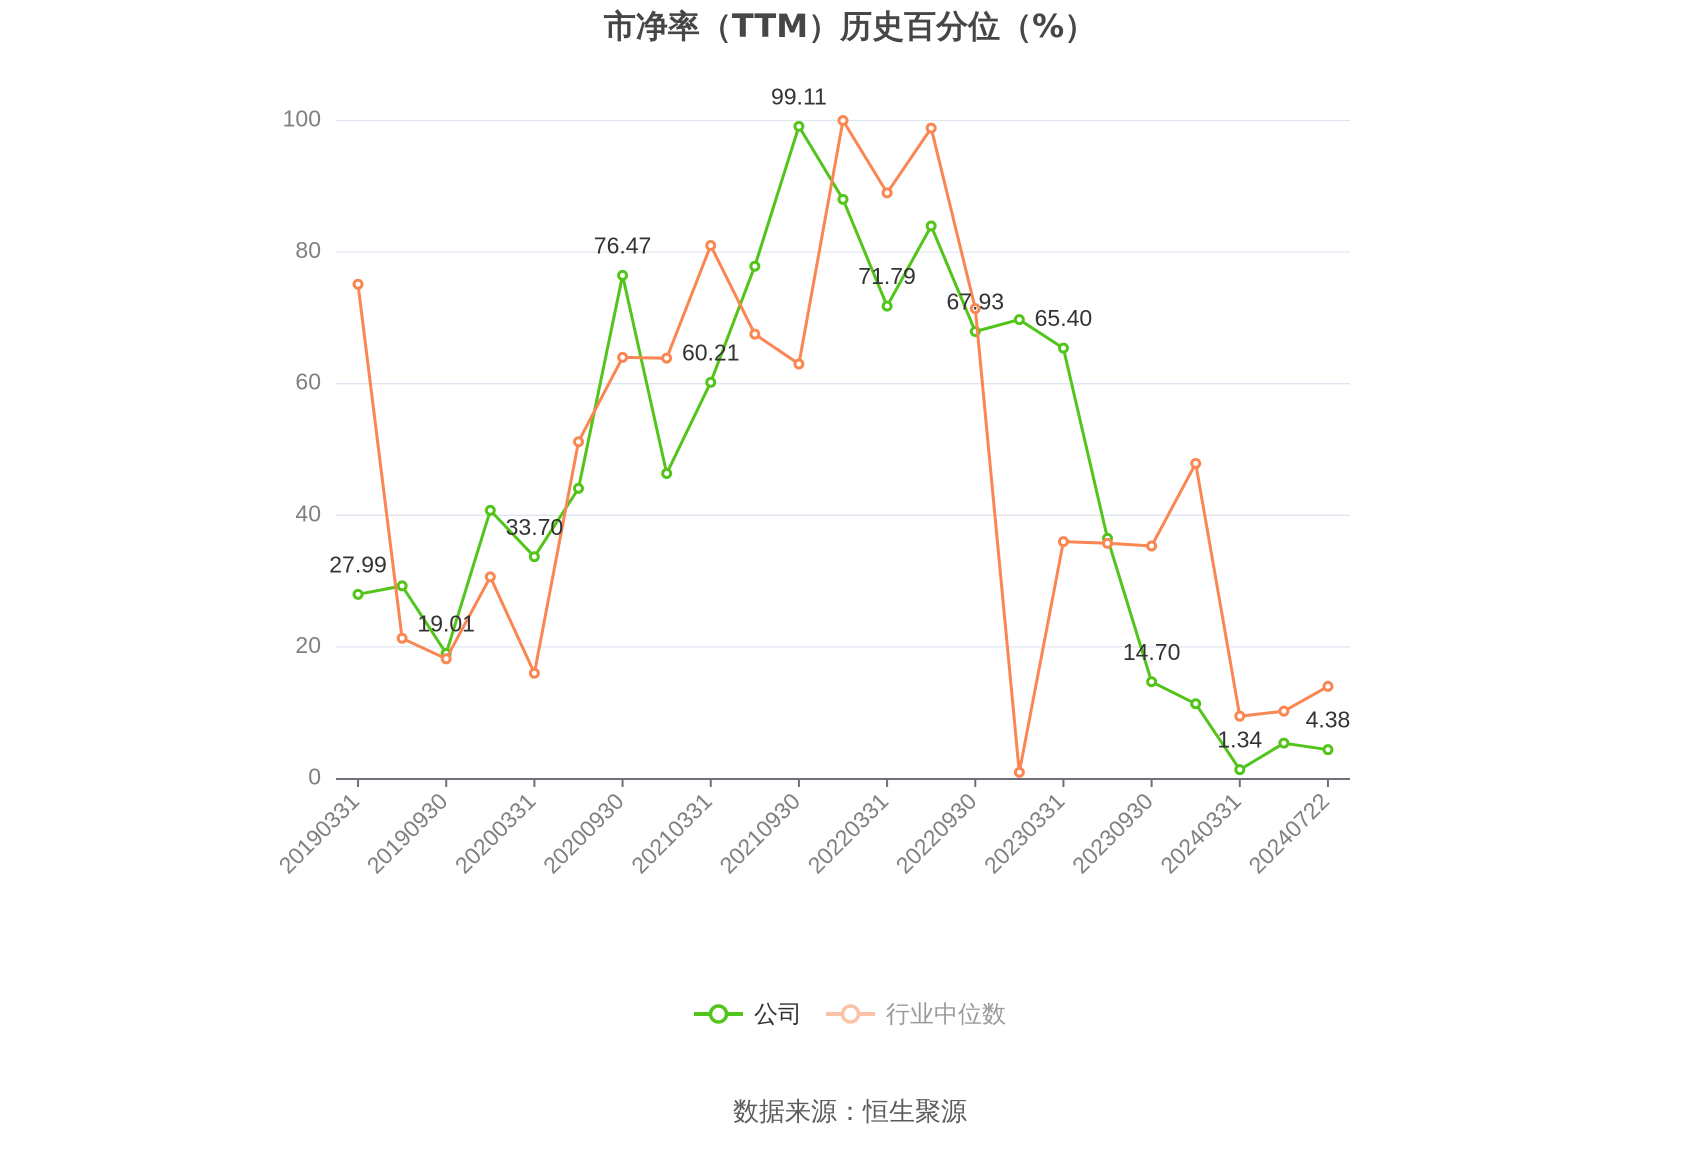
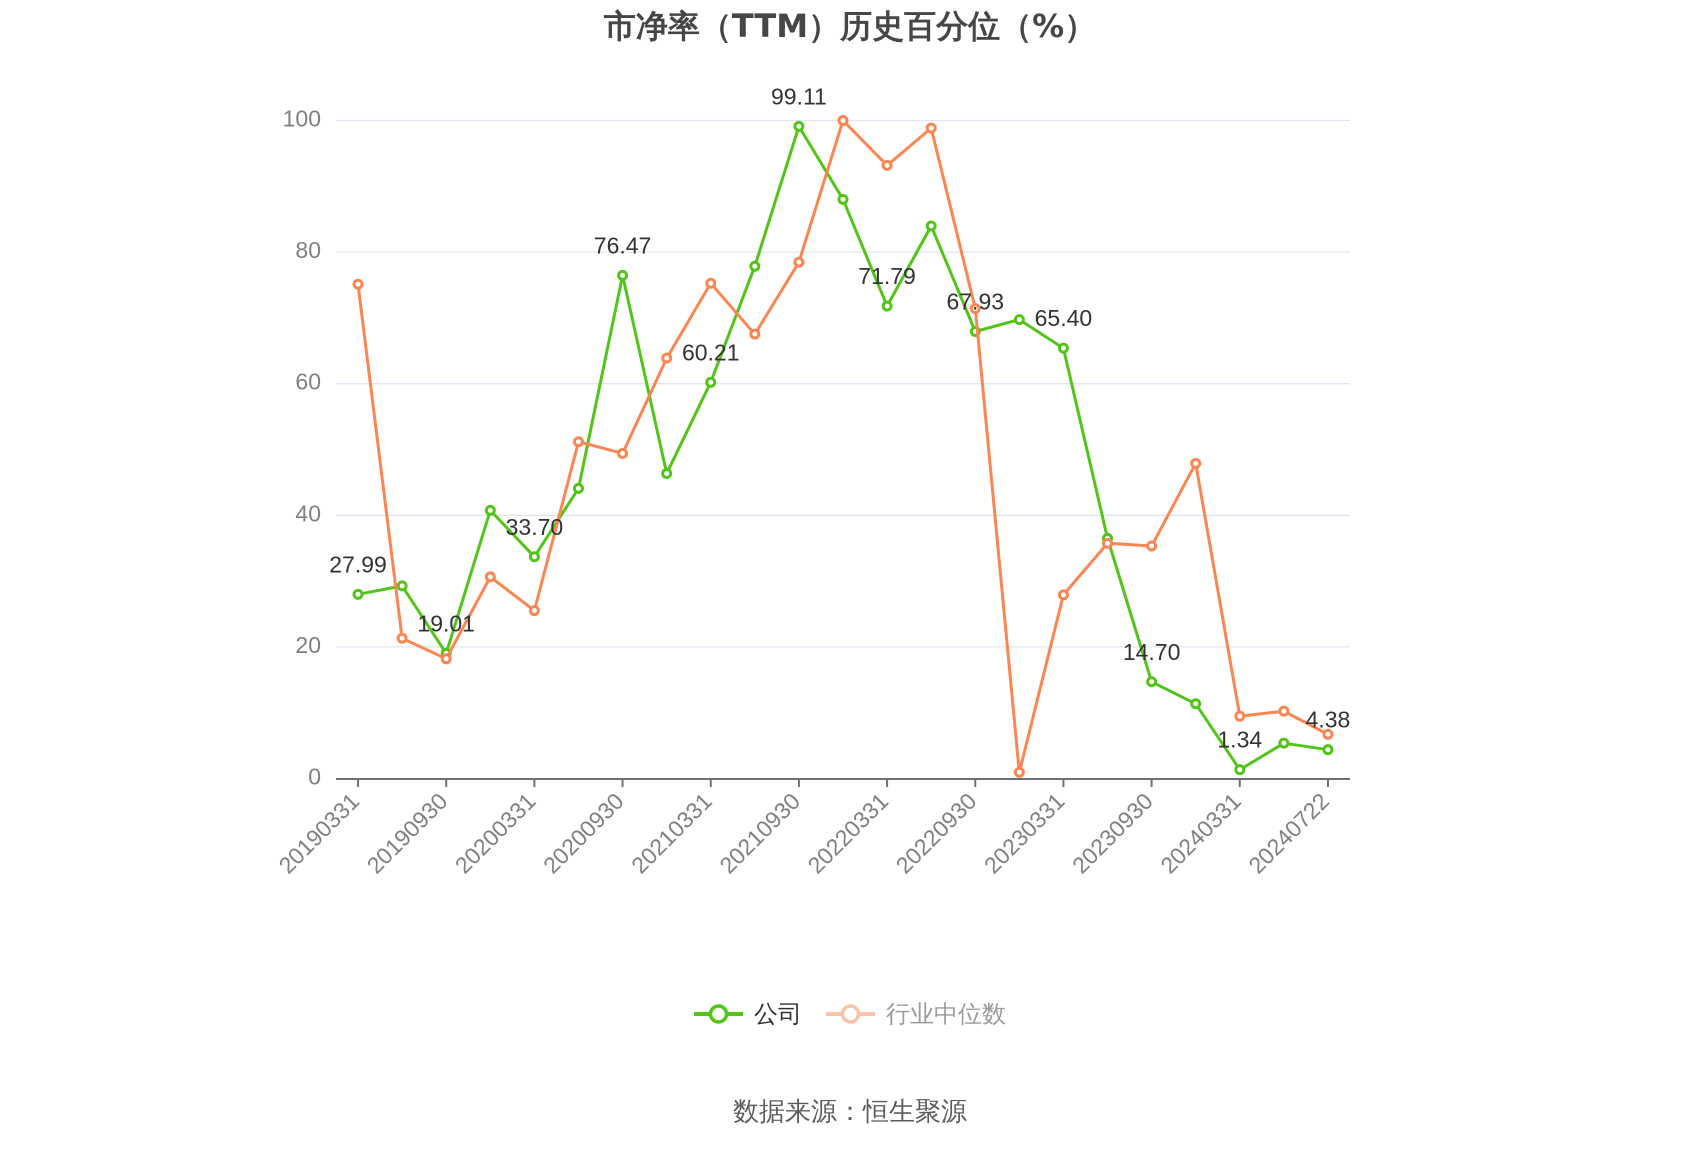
行业中位数/20200331: 16 -> 26
行业中位数/20200930: 64 -> 49
行业中位数/20210331: 81 -> 75
行业中位数/20210930: 63 -> 78
行业中位数/20220331: 89 -> 93
行业中位数/20230331: 36 -> 28
行业中位数/20240722: 14 -> 7
